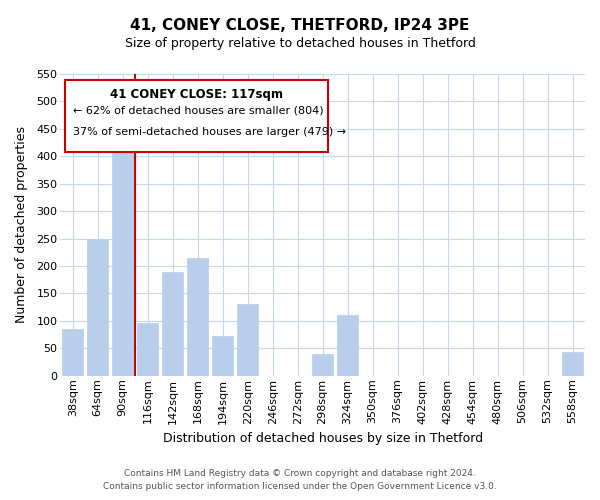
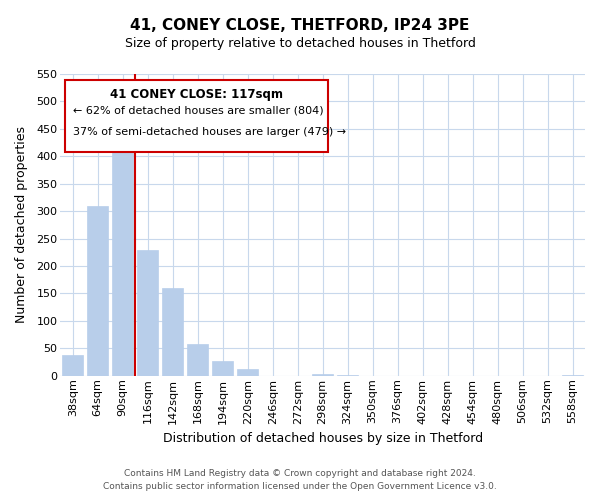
38sqm: 86 -> 38
64sqm: 250 -> 310
116sqm: 96 -> 230
142sqm: 190 -> 160
168sqm: 214 -> 57
194sqm: 72 -> 27
220sqm: 130 -> 12
298sqm: 40 -> 4
324sqm: 110 -> 1
558sqm: 44 -> 2
